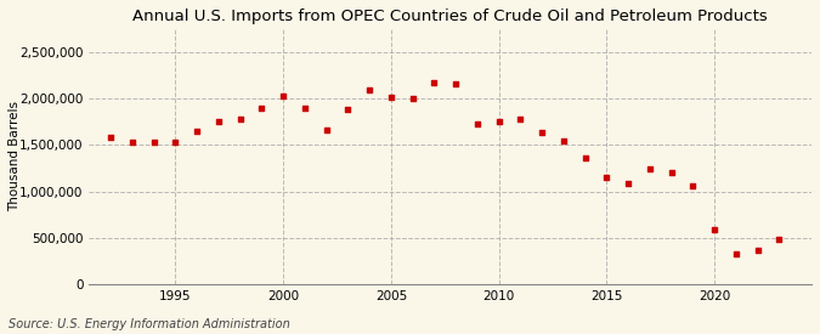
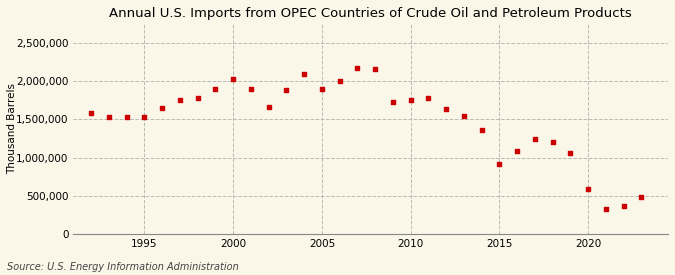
2005: 2,020,000 -> 1,900,000
2015: 1,150,000 -> 920,000
